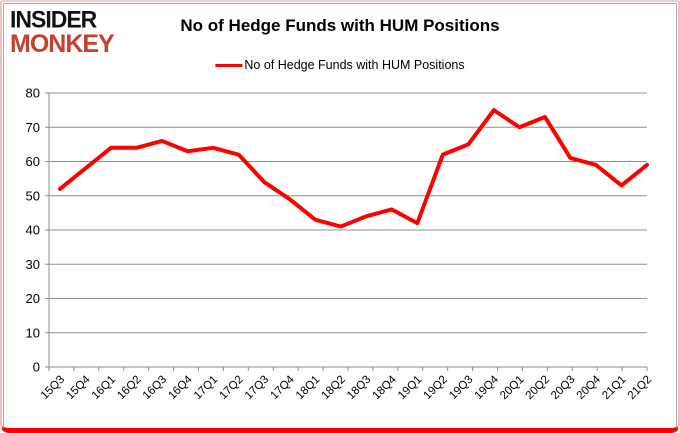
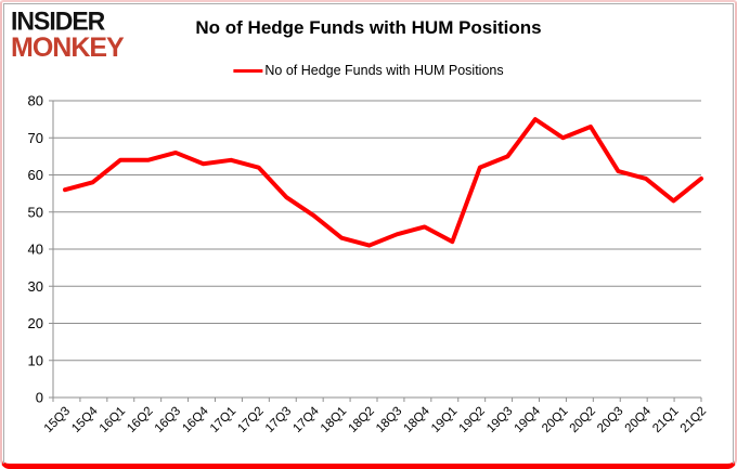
15Q3: 52 -> 56
